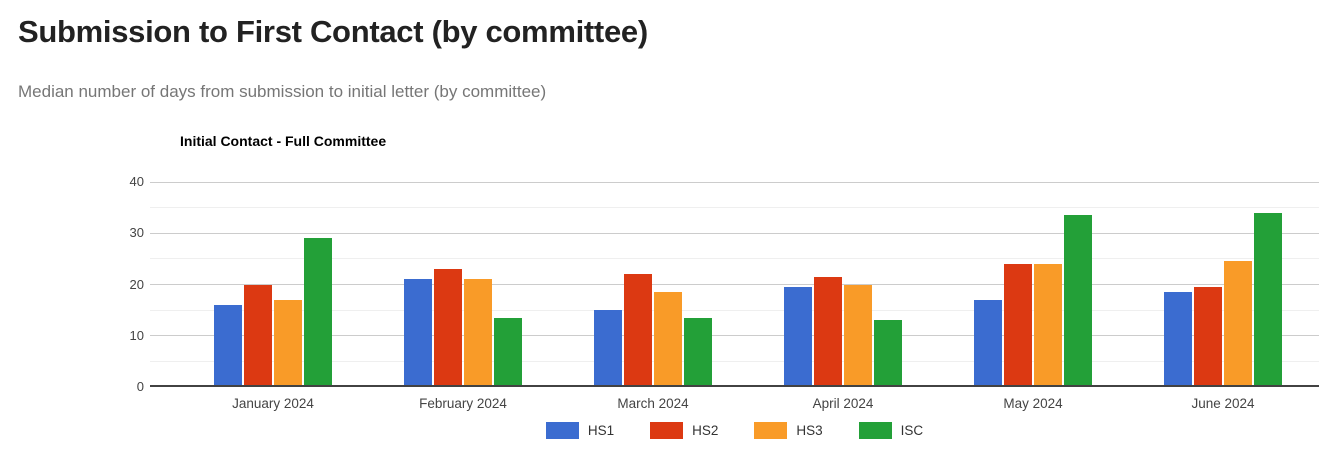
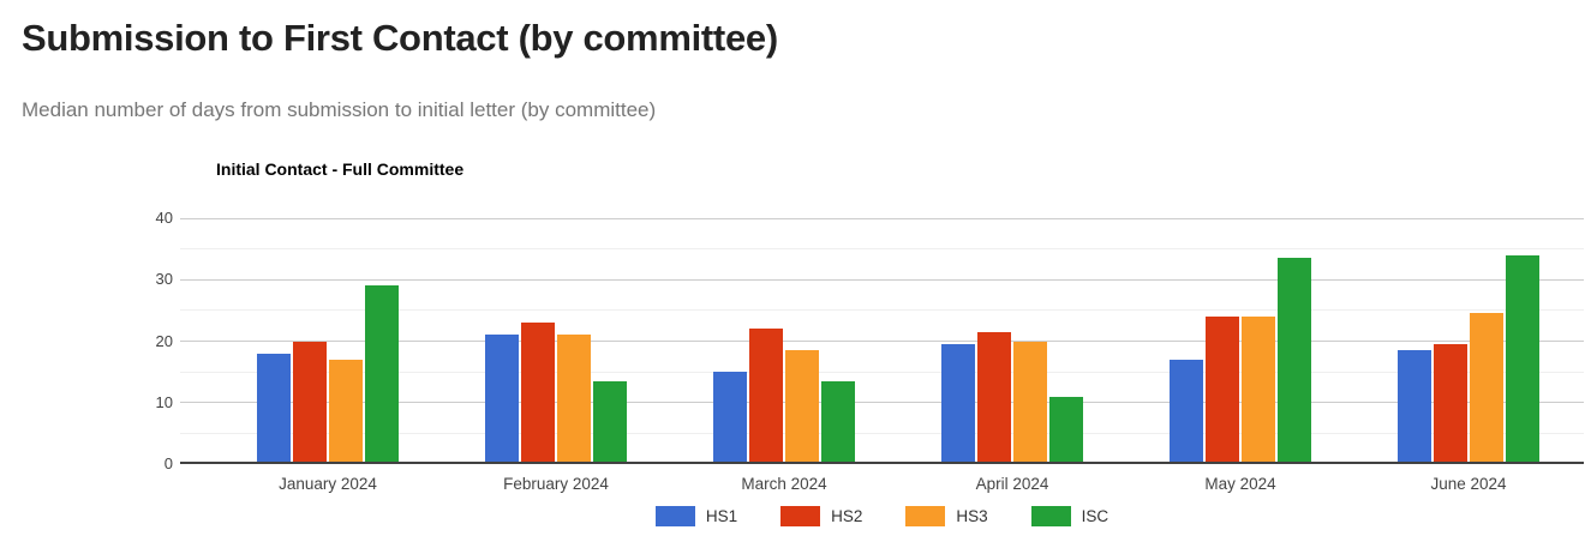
HS1/January 2024: 16 -> 18
ISC/April 2024: 13 -> 11
